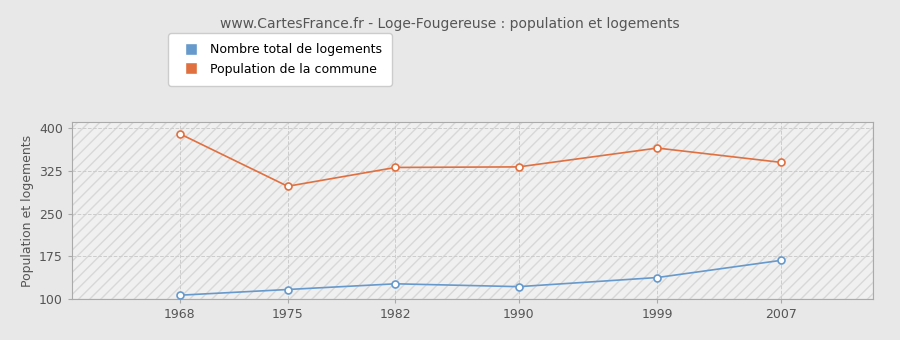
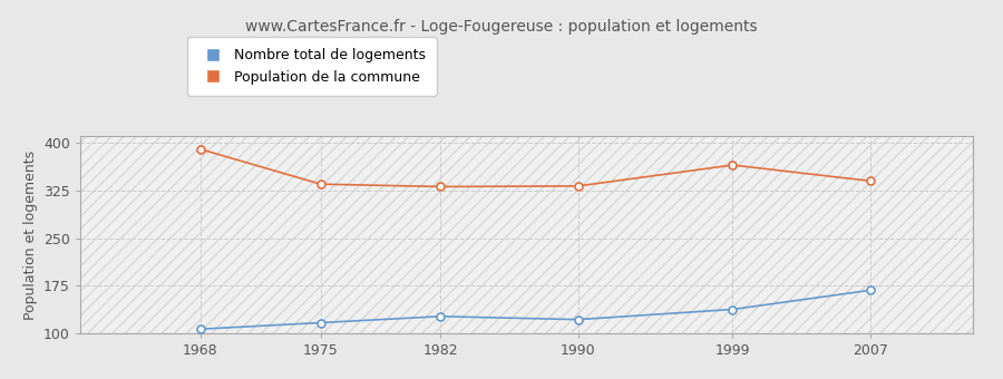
Population de la commune/1975: 298 -> 335
